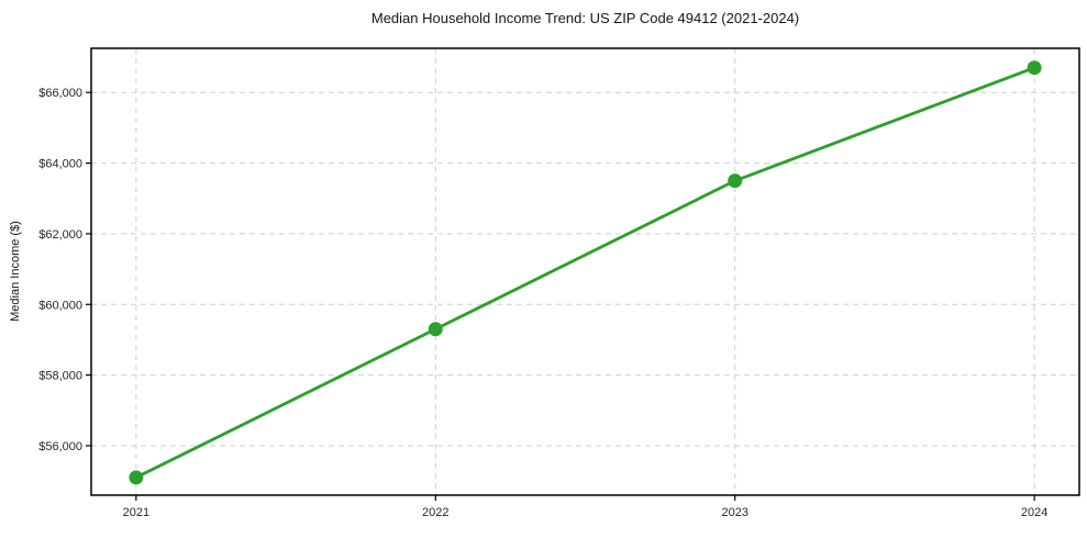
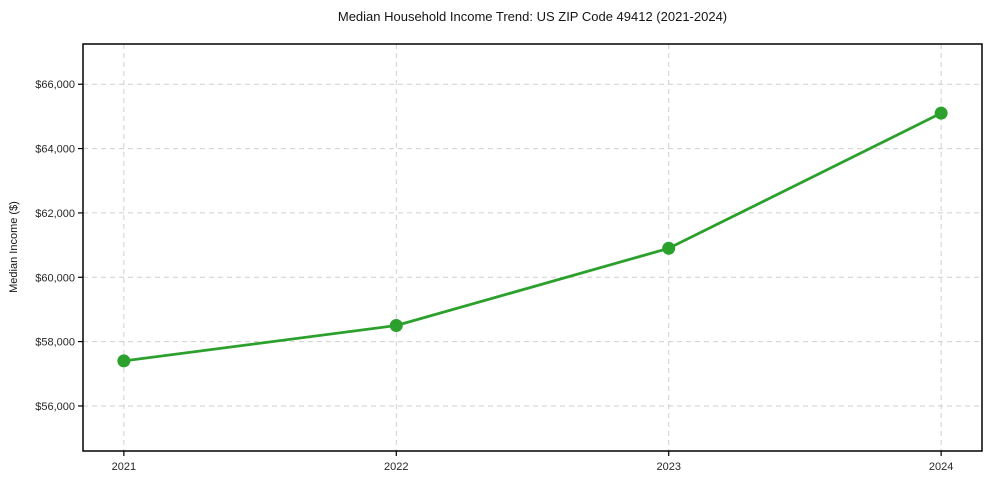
2021: $55100 -> $57400
2022: $59300 -> $58500
2023: $63500 -> $60900
2024: $66700 -> $65100
